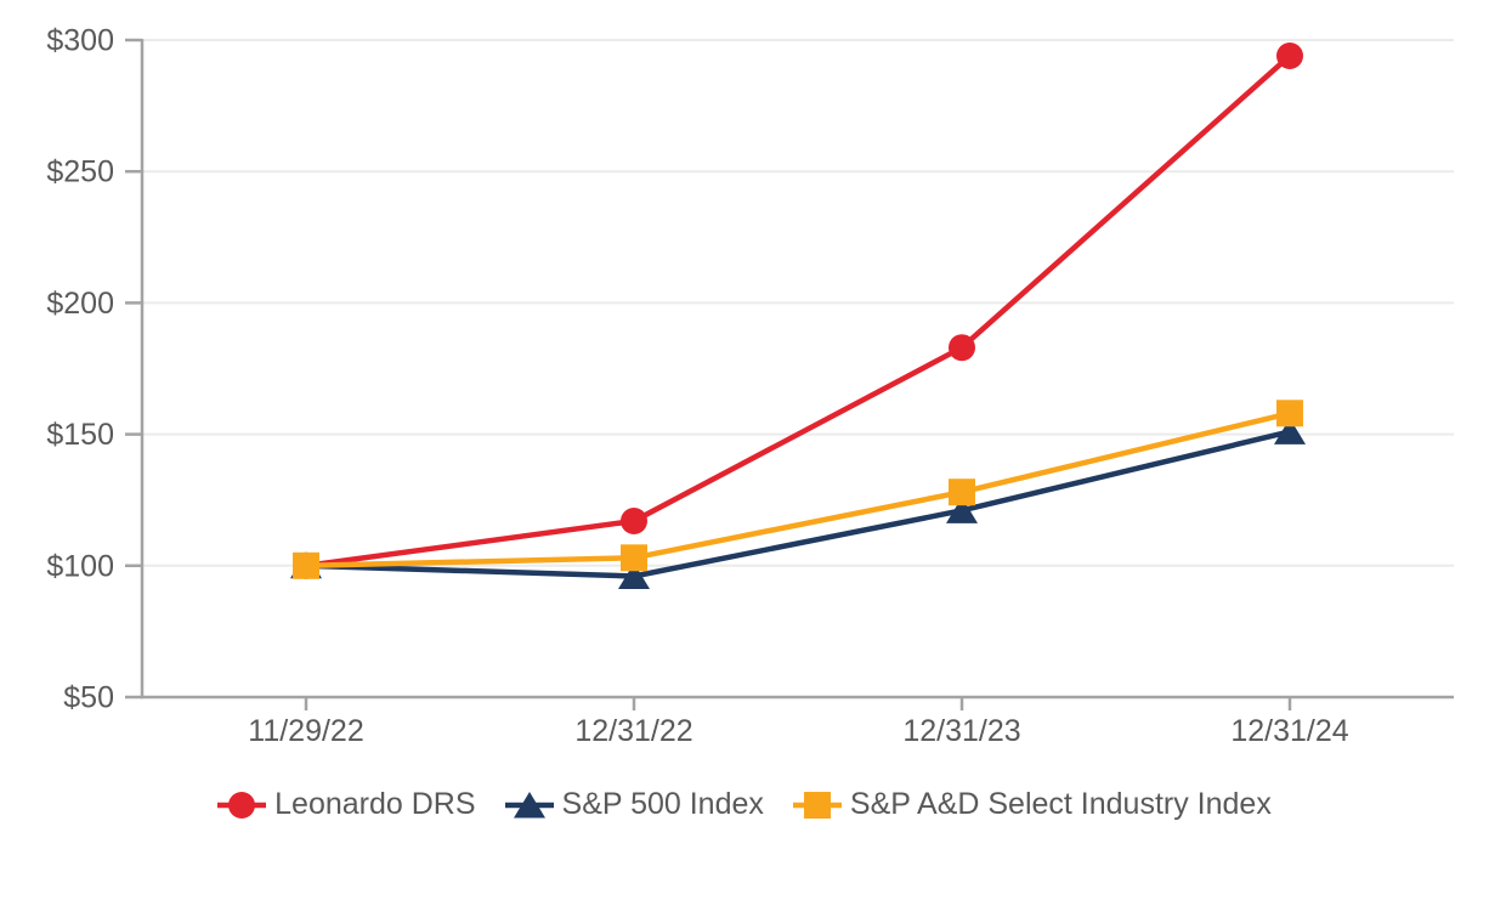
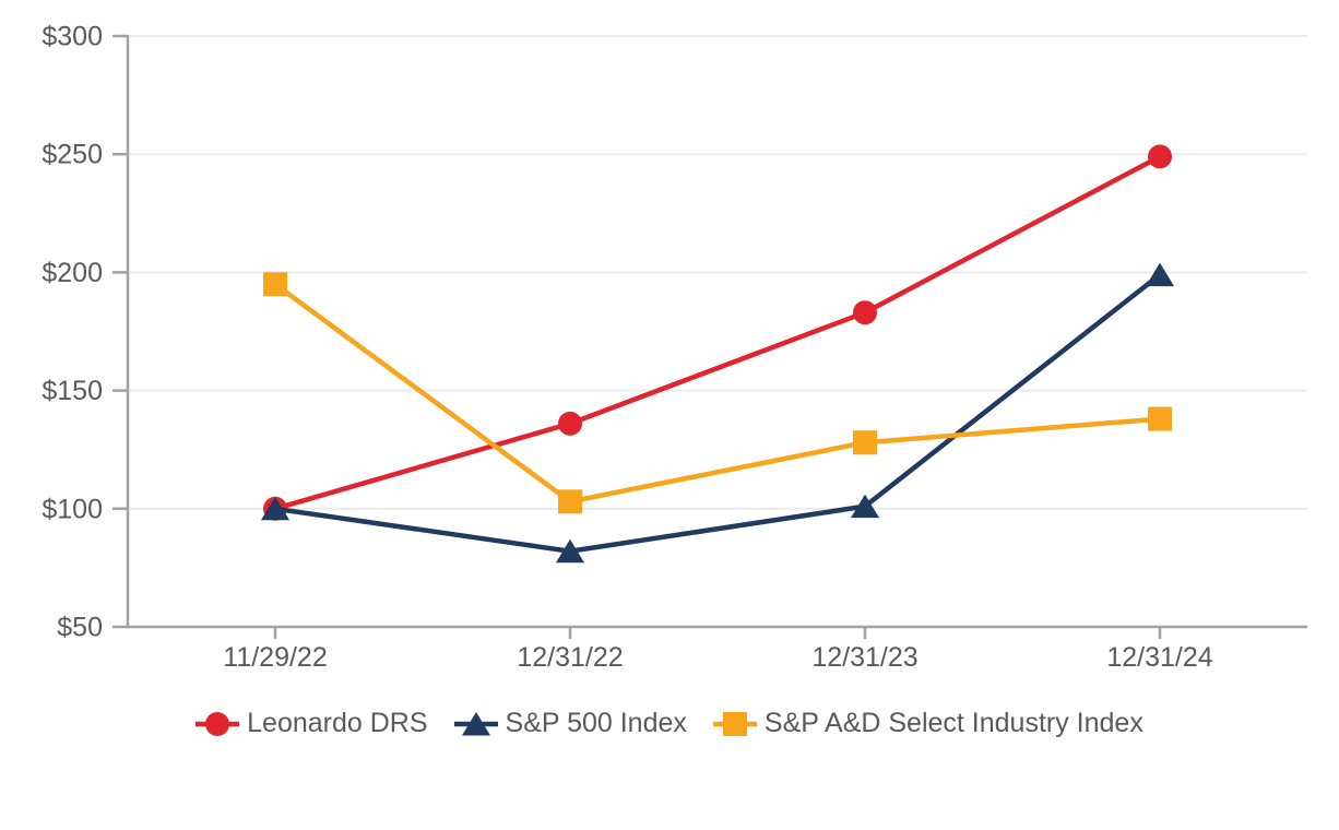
S&P A&D Select Industry Index/11/29/22: $100 -> $195
Leonardo DRS/12/31/22: $117 -> $136
S&P 500 Index/12/31/22: $96 -> $82
S&P 500 Index/12/31/23: $121 -> $101
Leonardo DRS/12/31/24: $294 -> $249
S&P 500 Index/12/31/24: $151 -> $199
S&P A&D Select Industry Index/12/31/24: $158 -> $138
